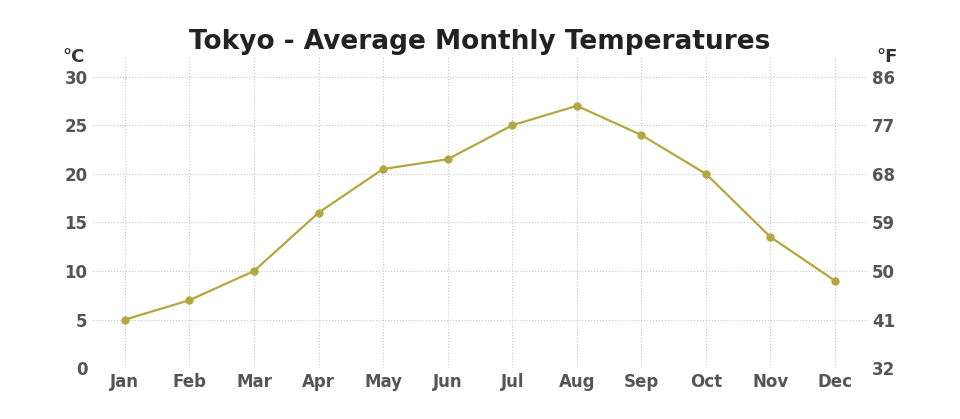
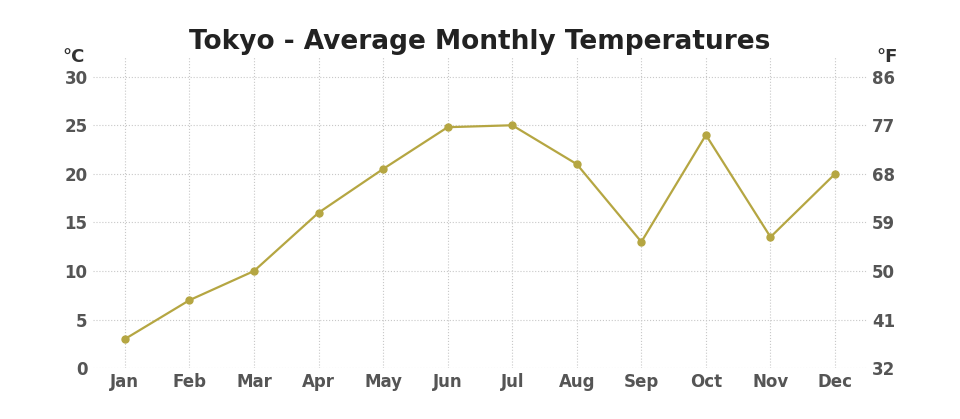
Jan: 5.0 -> 3.0
Jun: 21.5 -> 24.8
Aug: 27.0 -> 21.0
Sep: 24.0 -> 13.0
Oct: 20.0 -> 24.0
Dec: 9.0 -> 20.0
